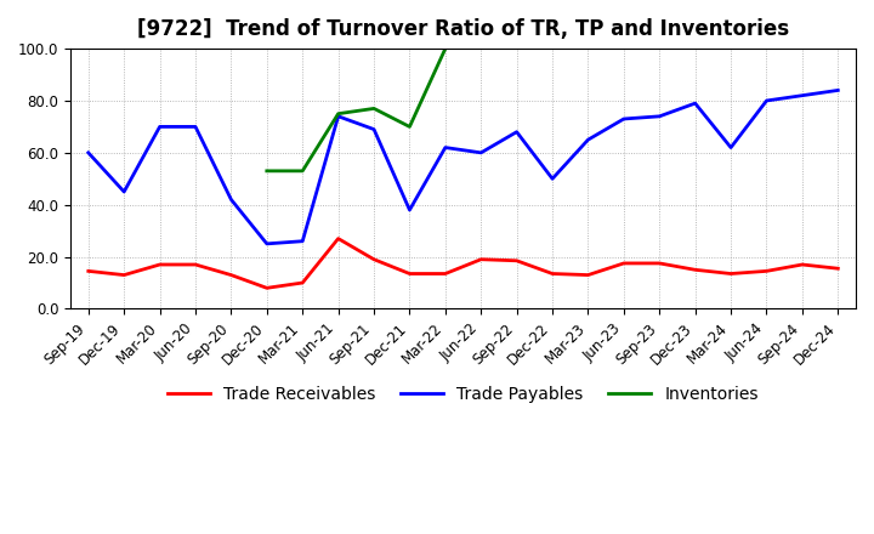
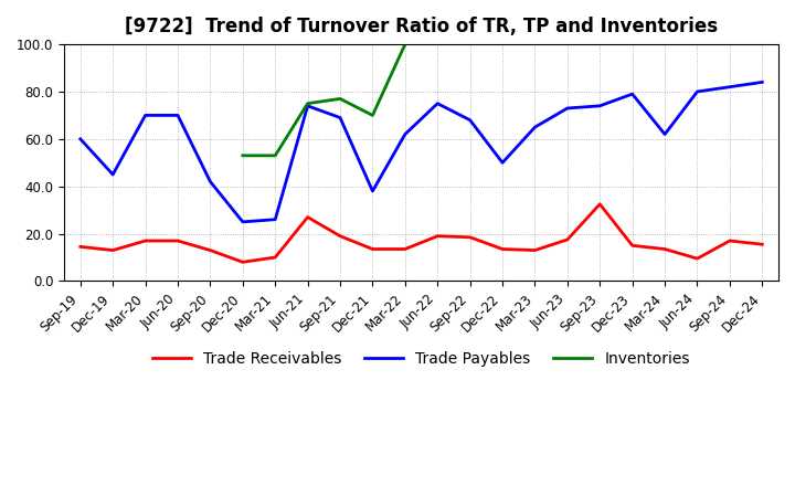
Trade Payables/Jun-22: 60 -> 75
Trade Receivables/Sep-23: 17.5 -> 32.5
Trade Receivables/Jun-24: 14.5 -> 9.5
